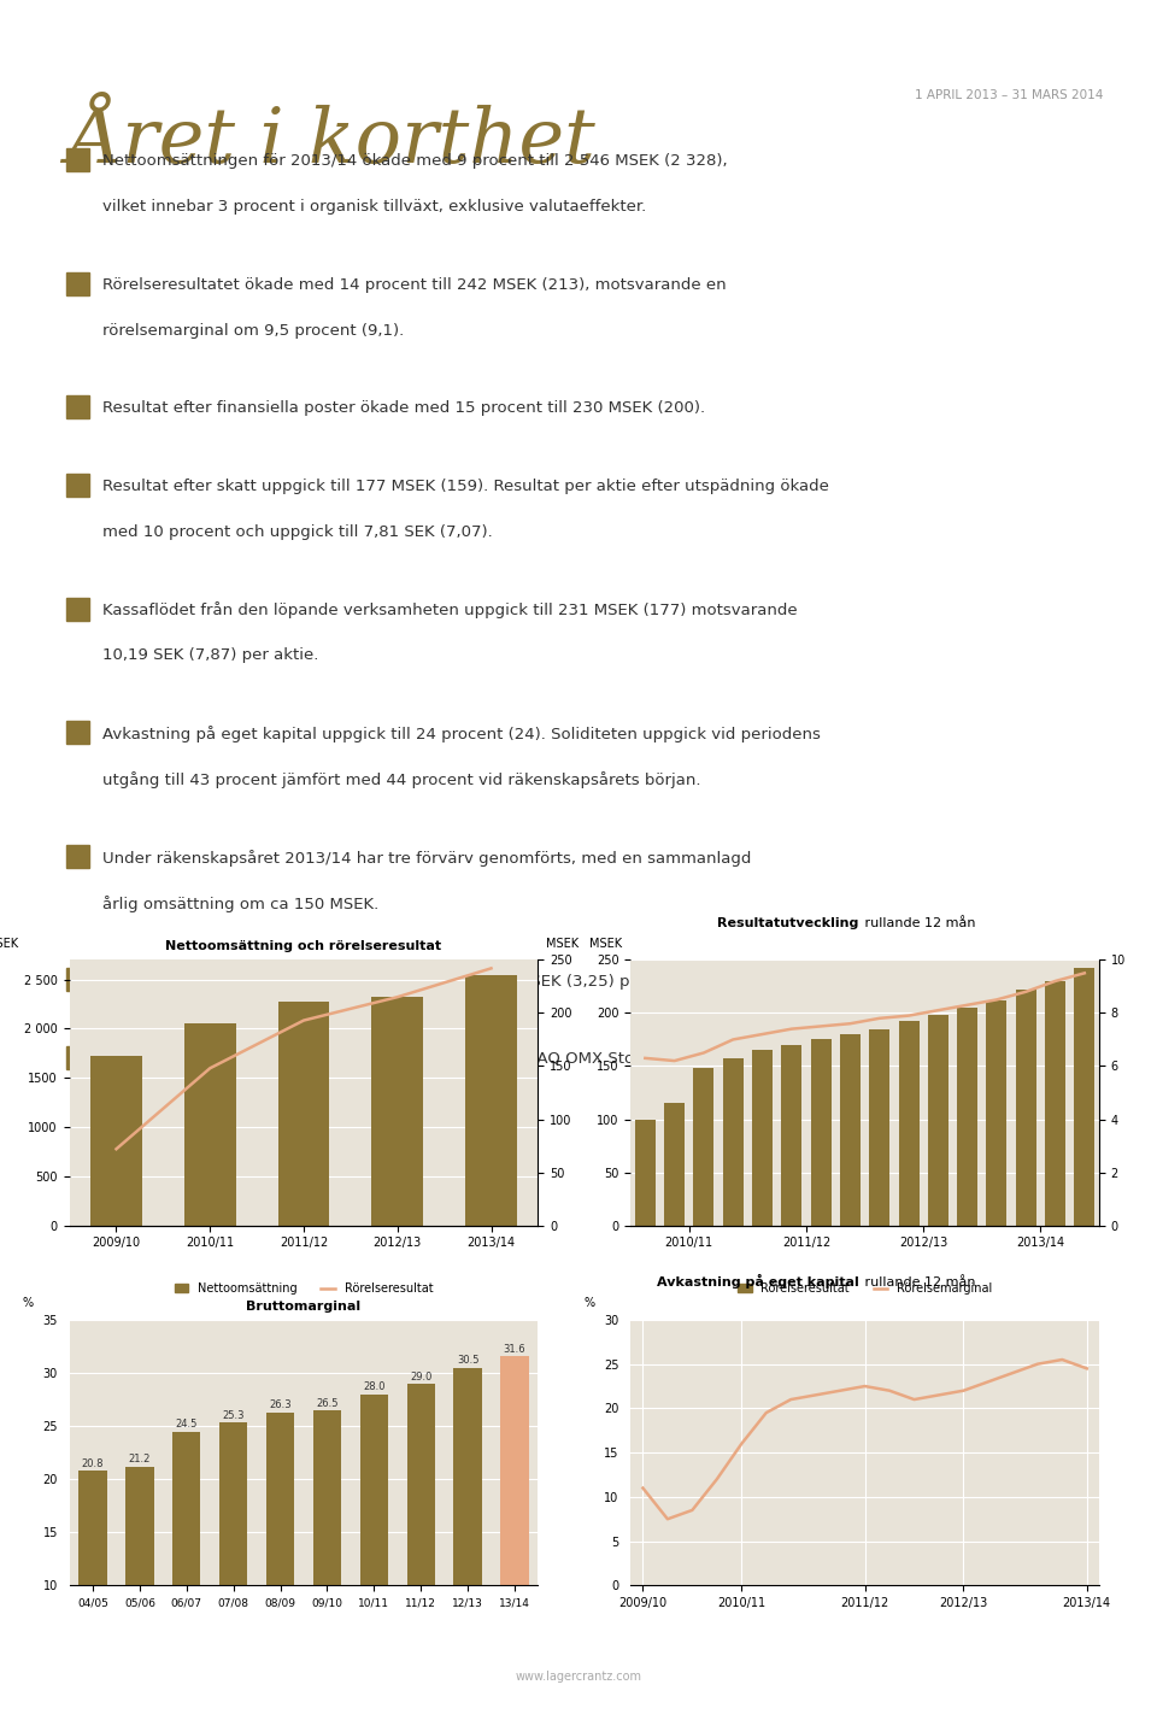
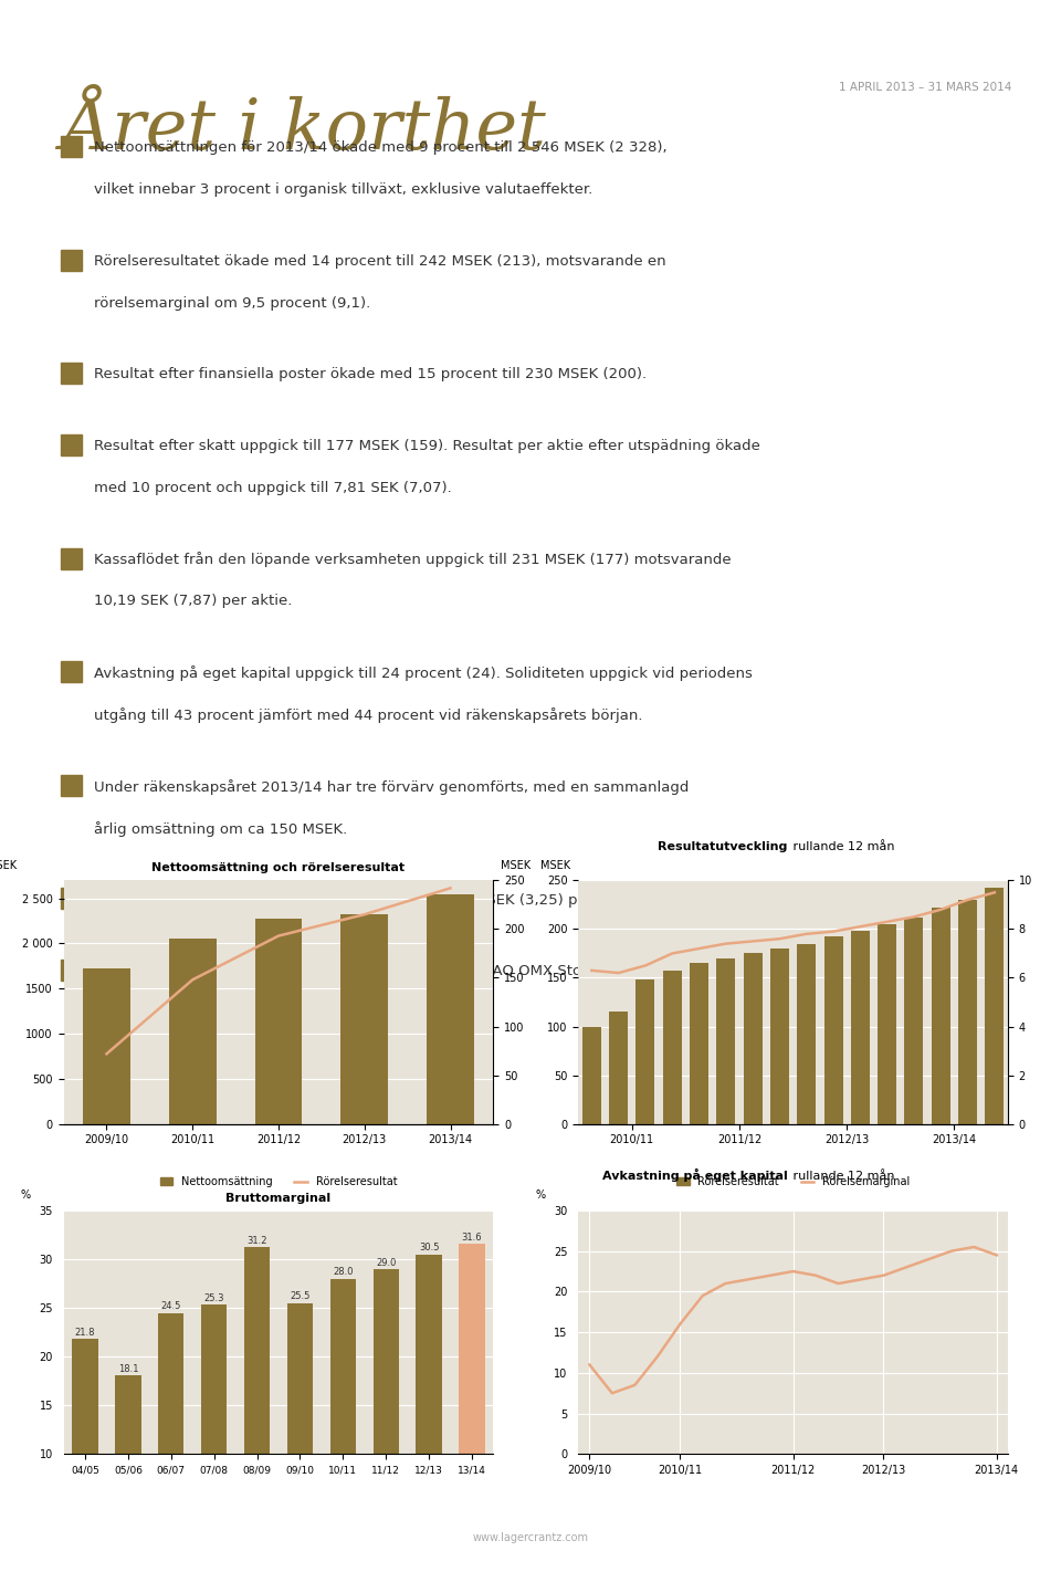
Bruttomarginal/04/05: 20.8 -> 21.8
Bruttomarginal/05/06: 21.2 -> 18.1
Bruttomarginal/08/09: 26.3 -> 31.2
Bruttomarginal/09/10: 26.5 -> 25.5
